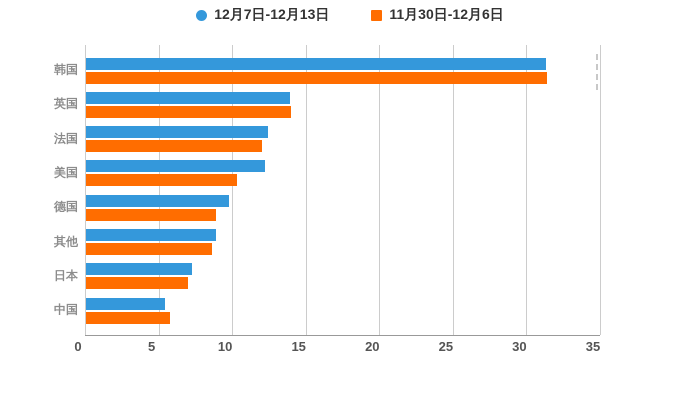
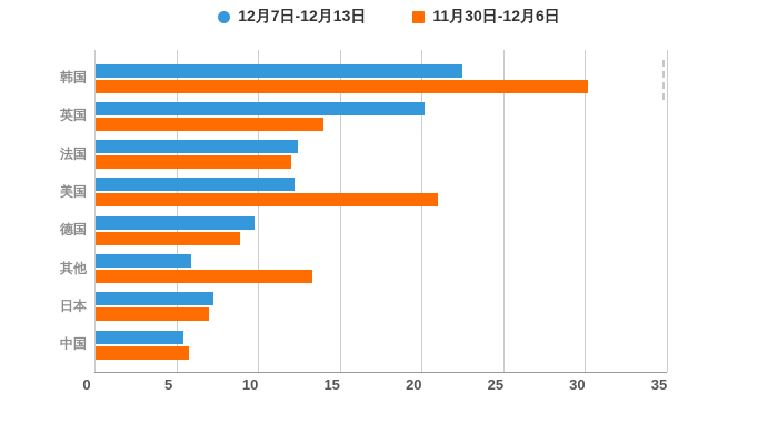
12月7日-12月13日/韩国: 31.3 -> 22.5
11月30日-12月6日/韩国: 31.4 -> 30.2
12月7日-12月13日/英国: 13.9 -> 20.2
11月30日-12月6日/美国: 10.3 -> 21.0
12月7日-12月13日/其他: 8.9 -> 5.9
11月30日-12月6日/其他: 8.6 -> 13.3
